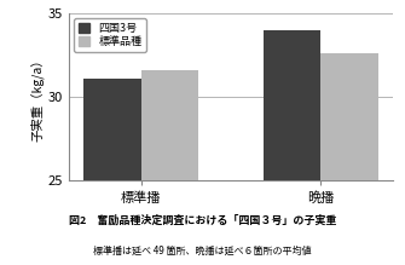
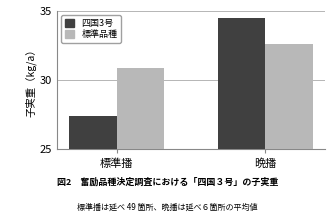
四国3号/標準播: 31.1 -> 27.4
標準品種/標準播: 31.6 -> 30.9
四国3号/晩播: 34.0 -> 34.5
